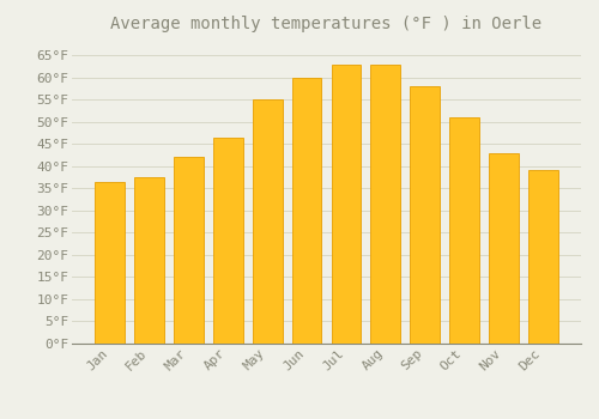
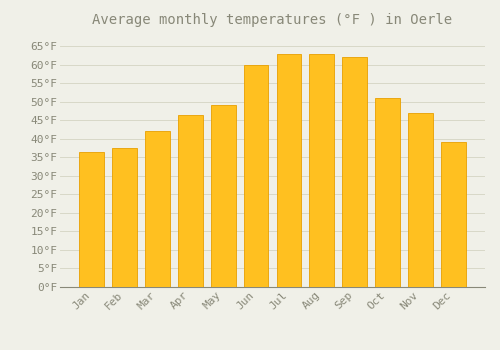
May: 55.0°F -> 49.0°F
Sep: 58.0°F -> 62.0°F
Nov: 43.0°F -> 47.0°F
